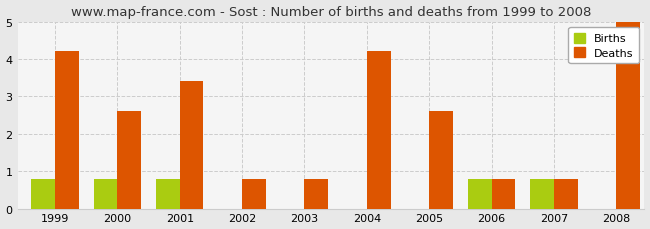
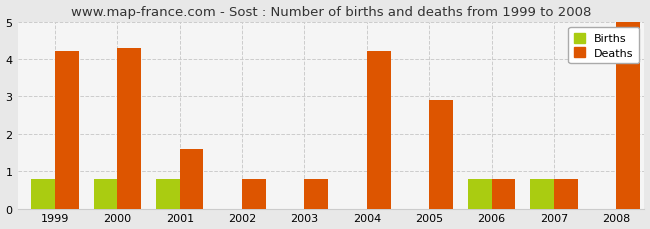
Deaths/2000: 2.6 -> 4.3
Deaths/2001: 3.4 -> 1.6
Deaths/2005: 2.6 -> 2.9
